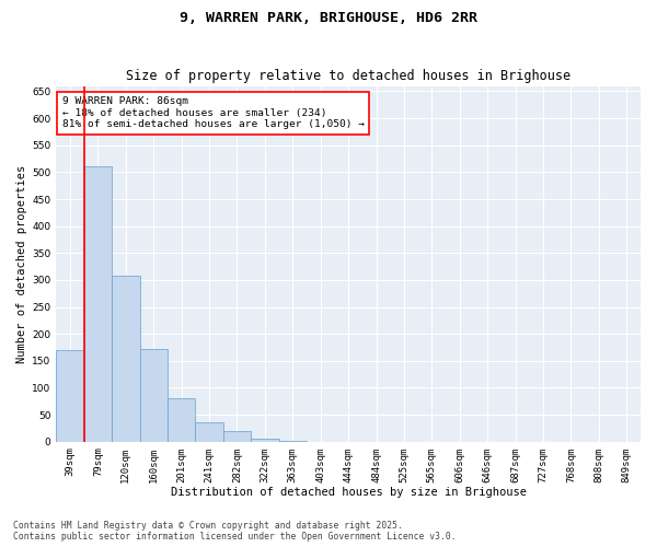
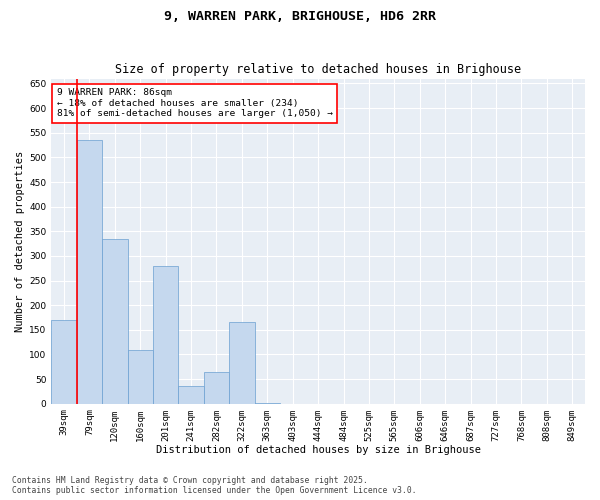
79sqm: 510 -> 535
120sqm: 308 -> 335
160sqm: 172 -> 110
201sqm: 80 -> 280
282sqm: 20 -> 65
322sqm: 6 -> 165
